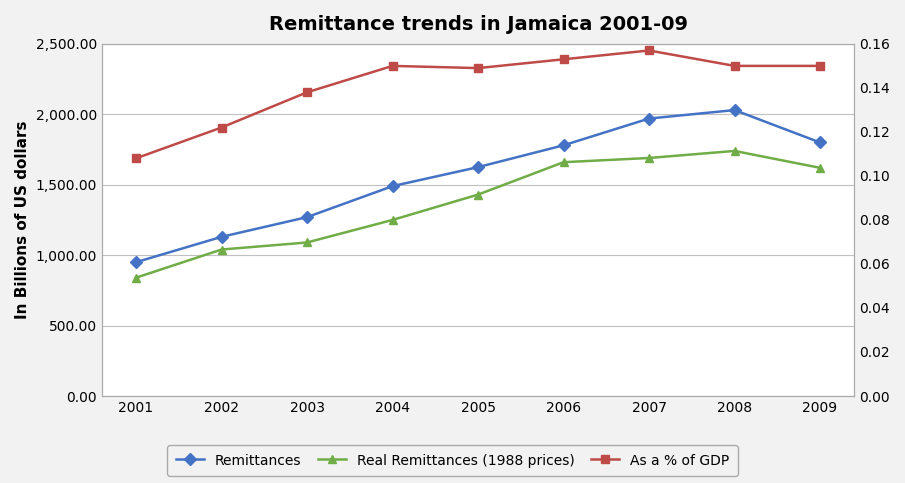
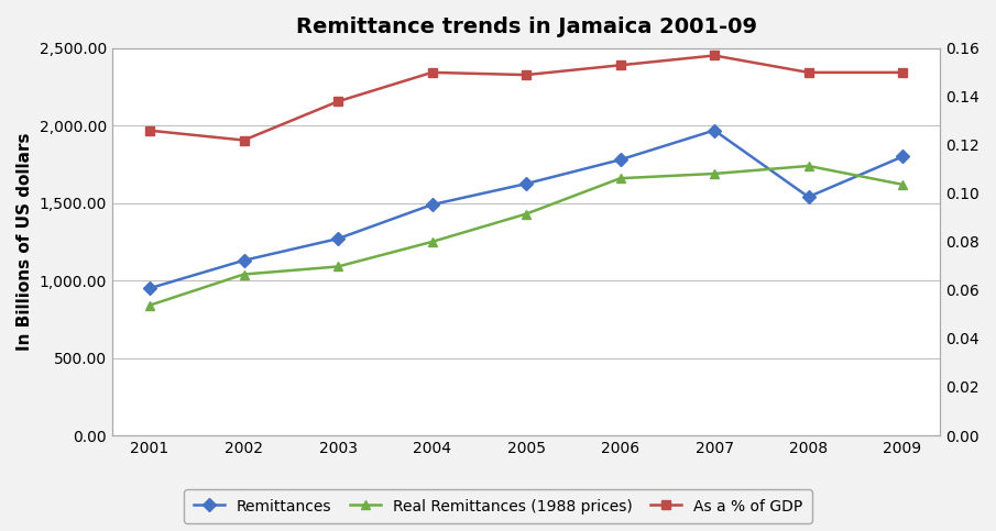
As a % of GDP/2001: 0.108 -> 0.126
Remittances/2008: 2,030 -> 1,540
